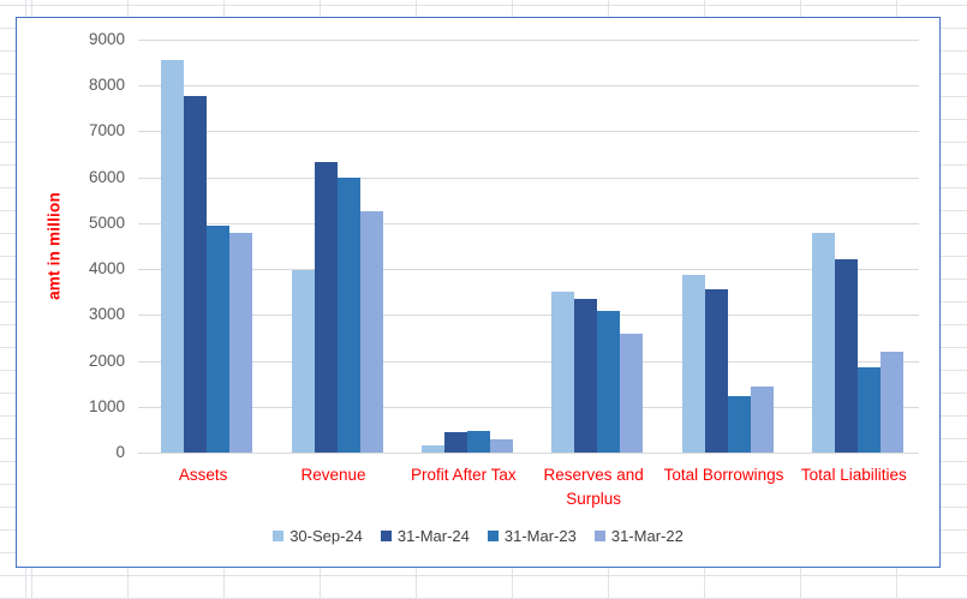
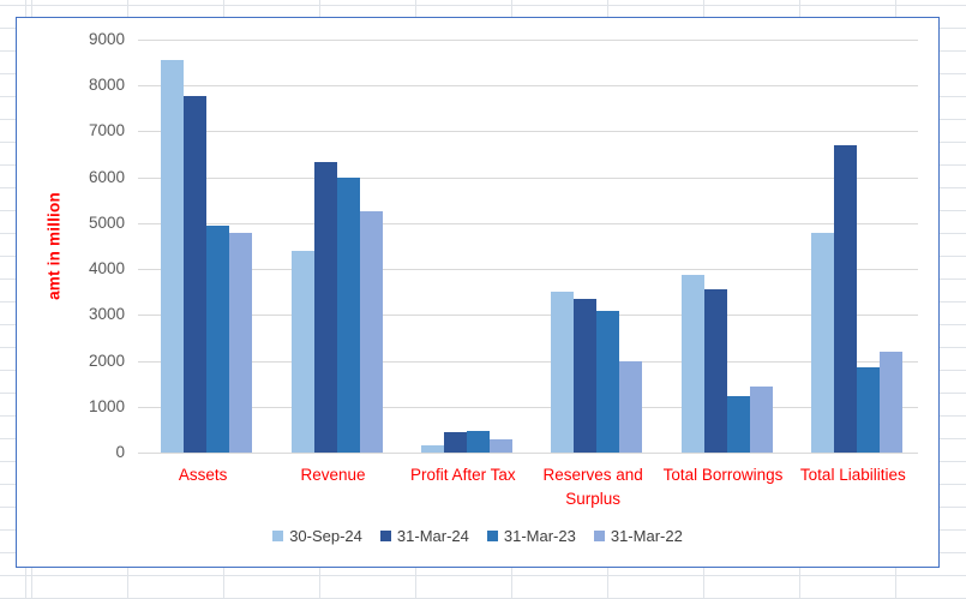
30-Sep-24/Revenue: 4000 -> 4400
31-Mar-22/Reserves and Surplus: 2600 -> 2000
31-Mar-24/Total Liabilities: 4200 -> 6700
